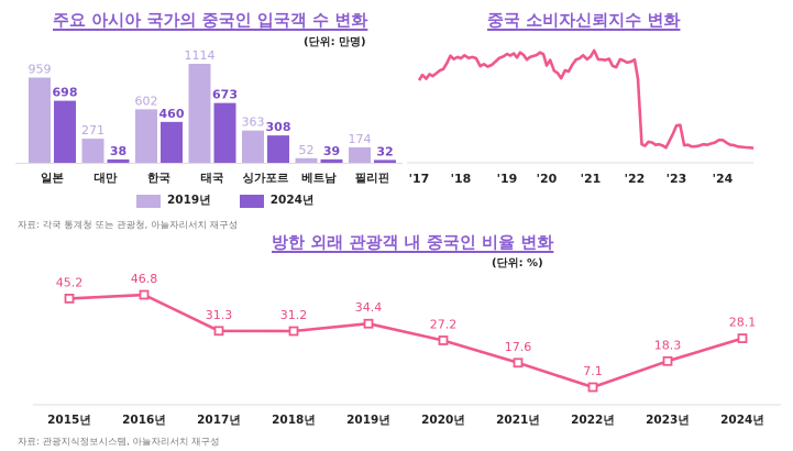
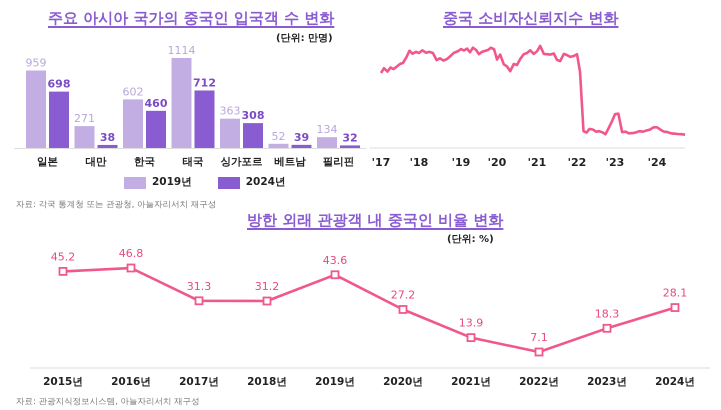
주요 아시아 국가의 중국인 입국객 수 변화/2024년/태국: 673 -> 712
주요 아시아 국가의 중국인 입국객 수 변화/2019년/필리핀: 174 -> 134
방한 외래 관광객 내 중국인 비율 변화/2019년: 34.4 -> 43.6
방한 외래 관광객 내 중국인 비율 변화/2021년: 17.6 -> 13.9
